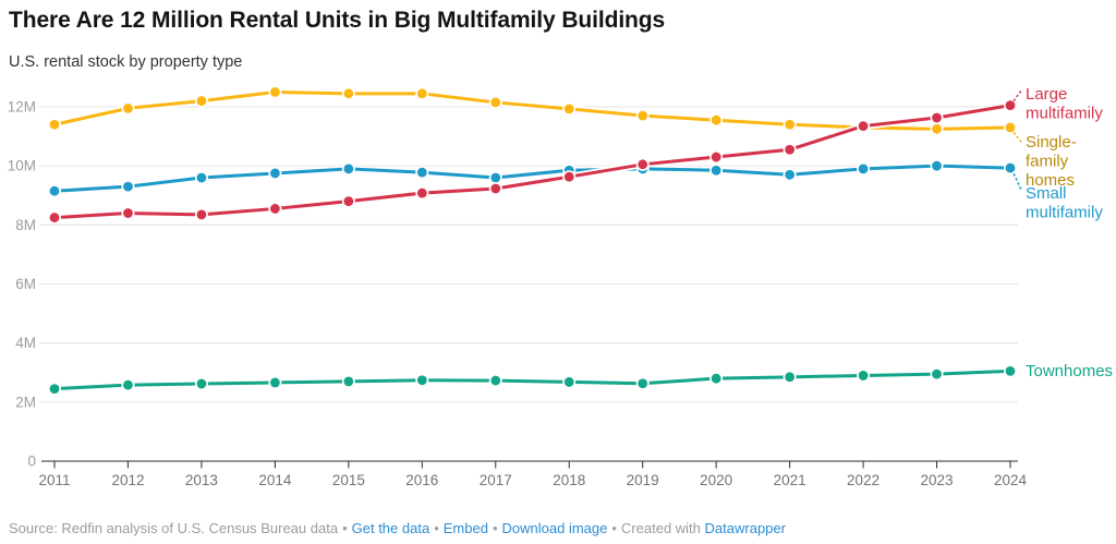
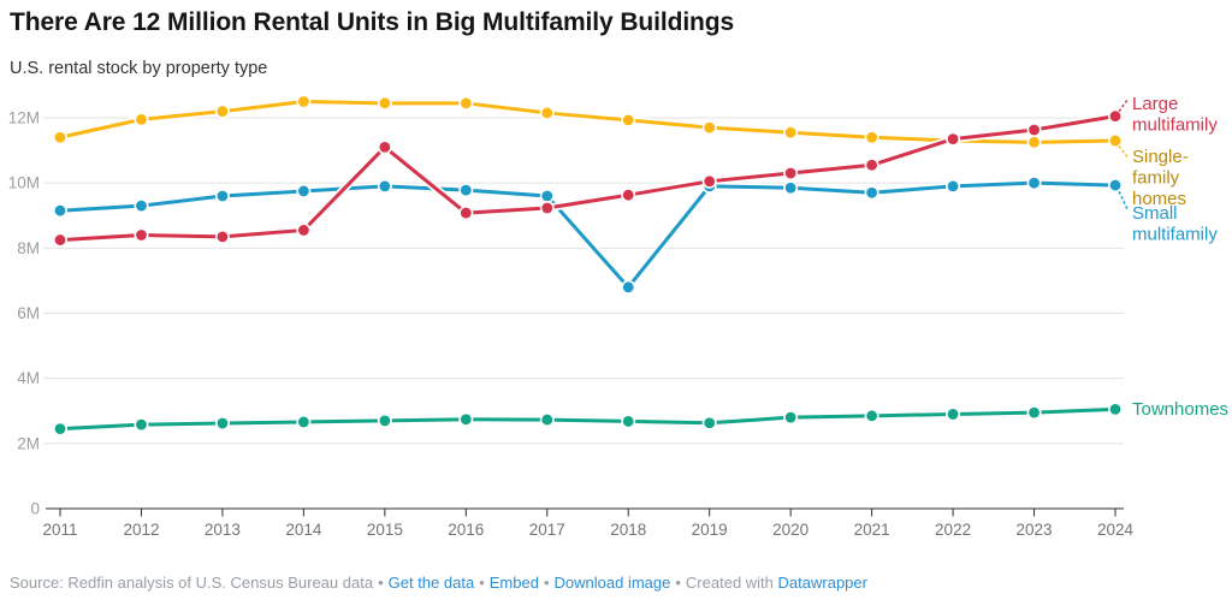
Large multifamily/2015: 8.8M -> 11.1M
Small multifamily/2018: 9.8M -> 6.8M
